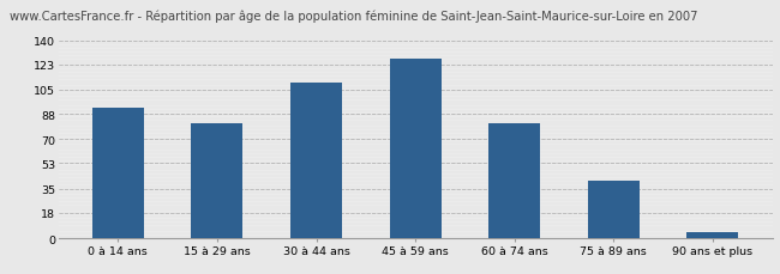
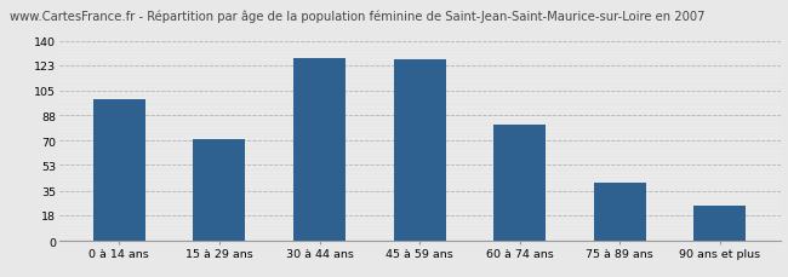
0 à 14 ans: 92 -> 99
15 à 29 ans: 81 -> 71
30 à 44 ans: 110 -> 128
90 ans et plus: 4 -> 25
